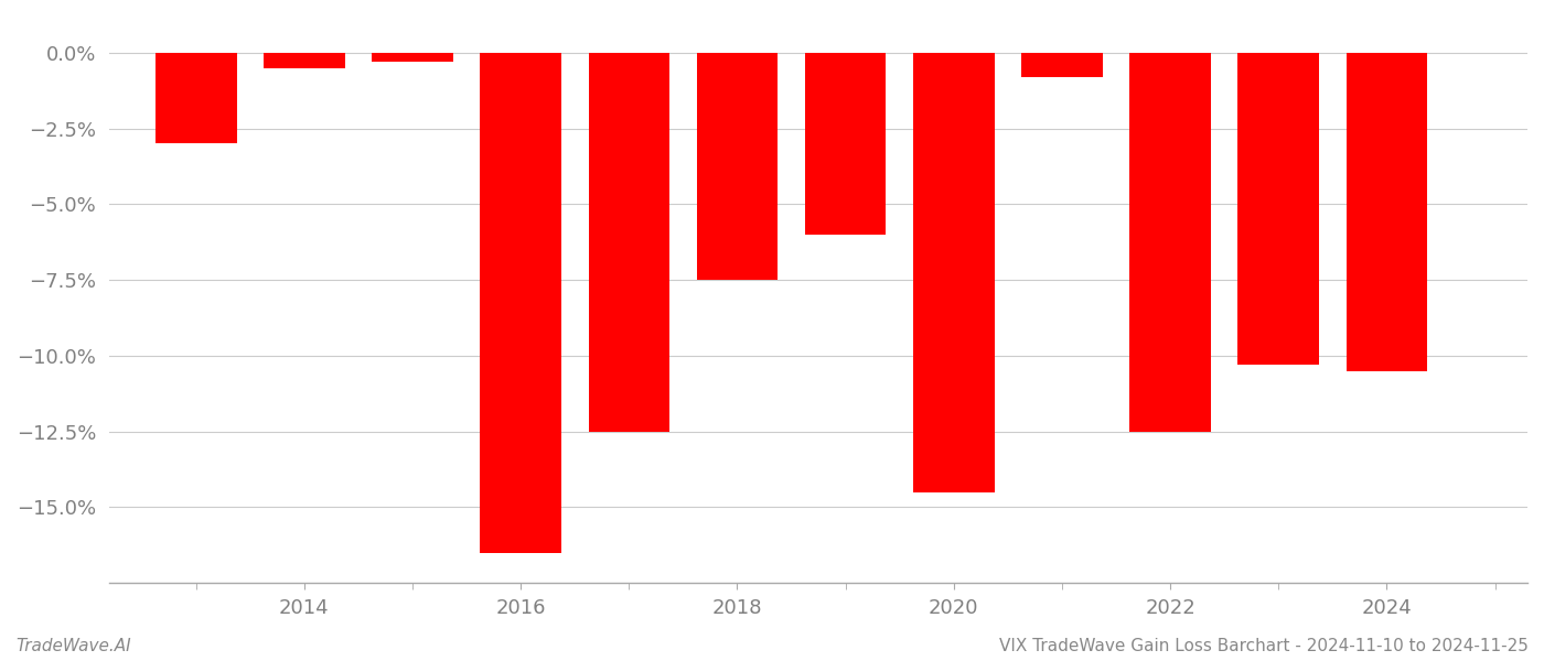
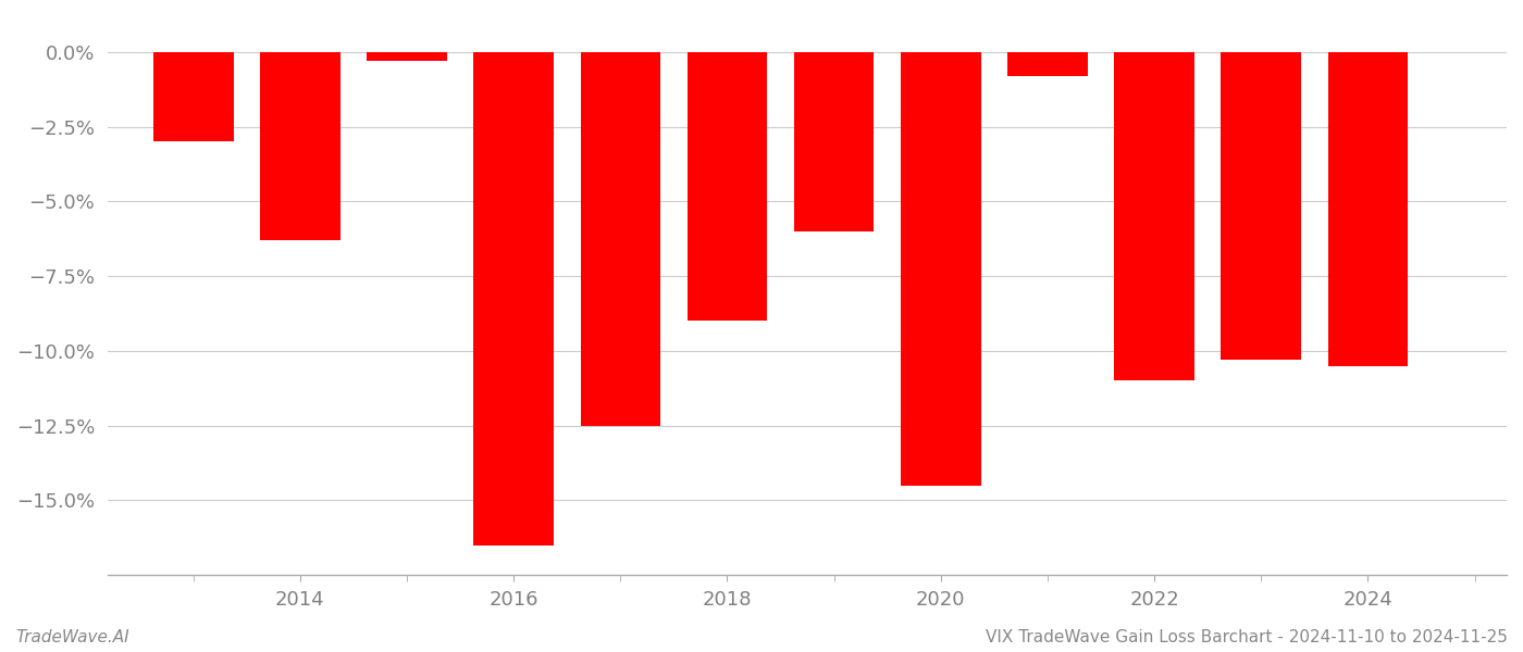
2014: -0.5% -> -6.3%
2018: -7.5% -> -9.0%
2022: -12.5% -> -11.0%
